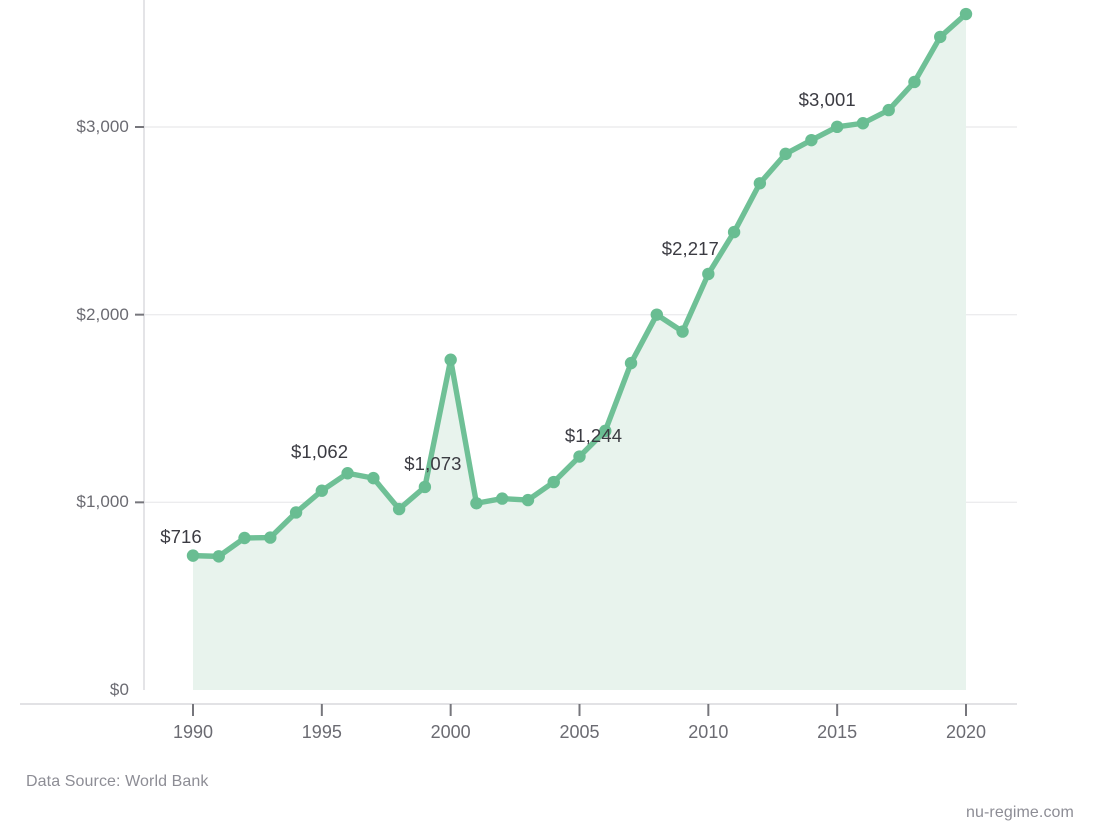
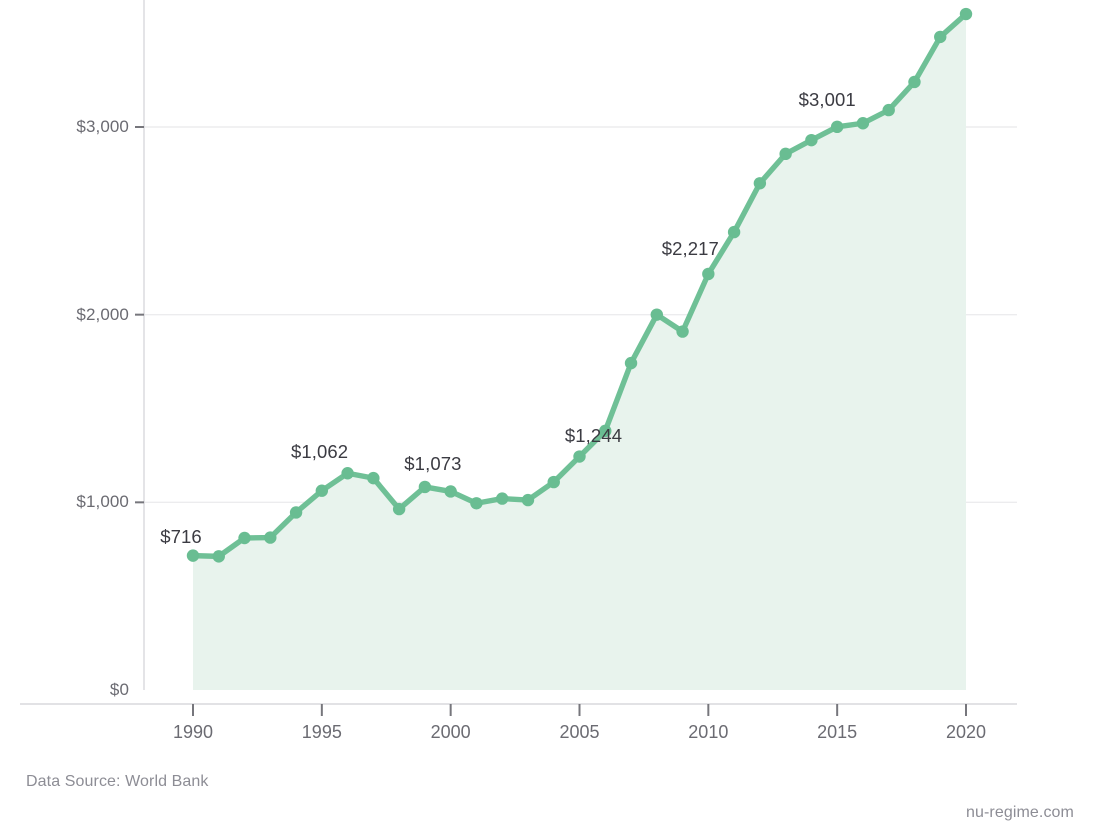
2000: $1760 -> $1060
